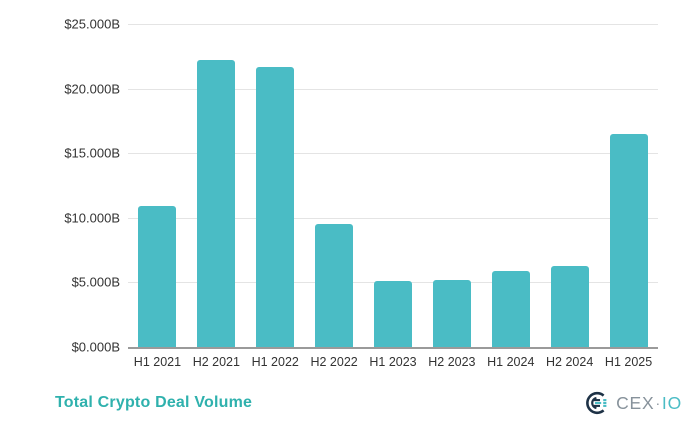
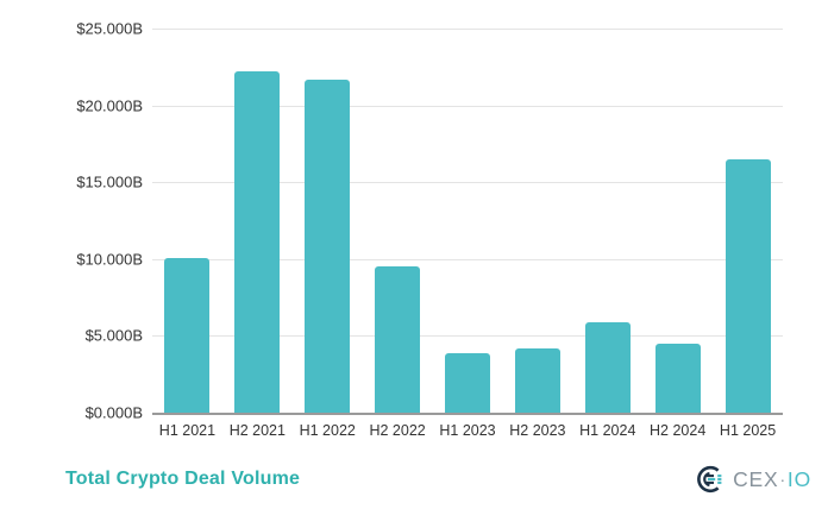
H1 2021: $10.9B -> $10.1B
H1 2023: $5.1B -> $3.9B
H2 2023: $5.2B -> $4.2B
H2 2024: $6.3B -> $4.5B
